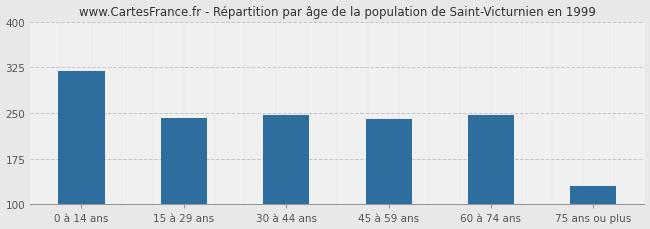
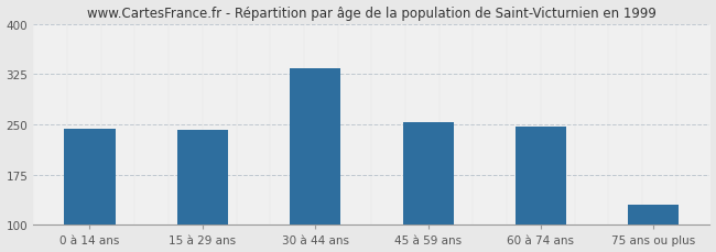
0 à 14 ans: 318 -> 243
30 à 44 ans: 246 -> 334
45 à 59 ans: 240 -> 253
